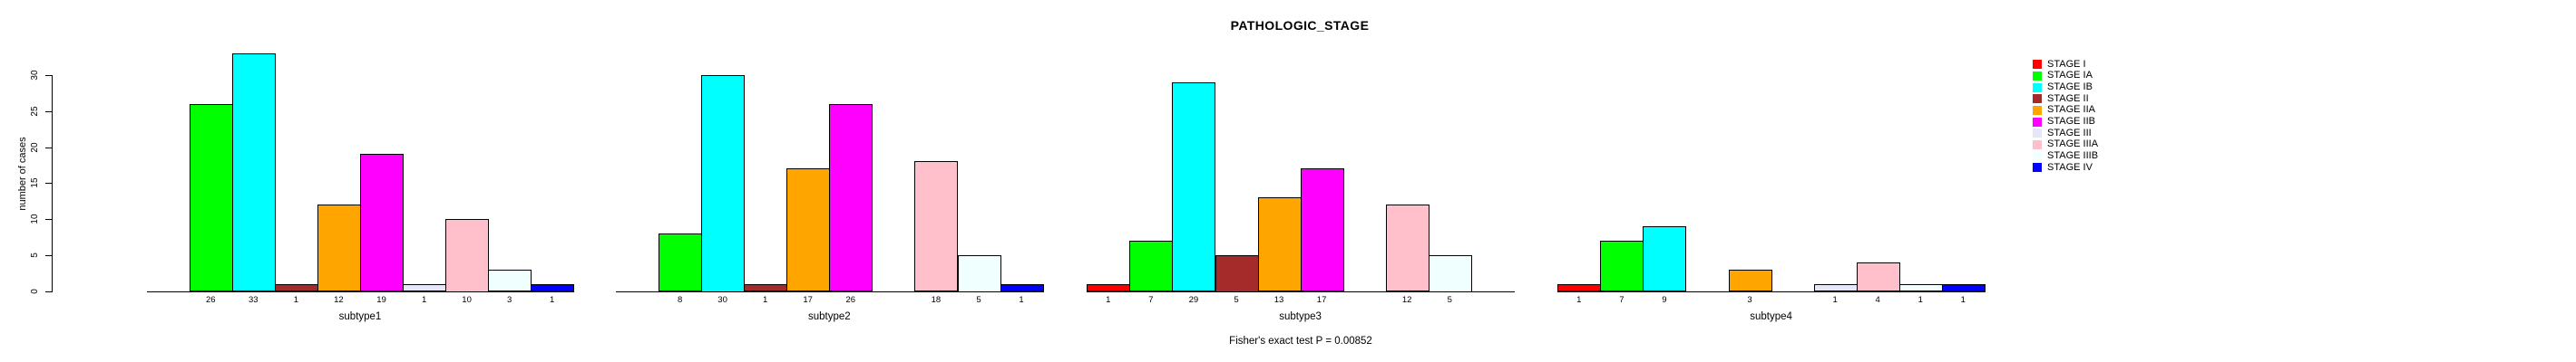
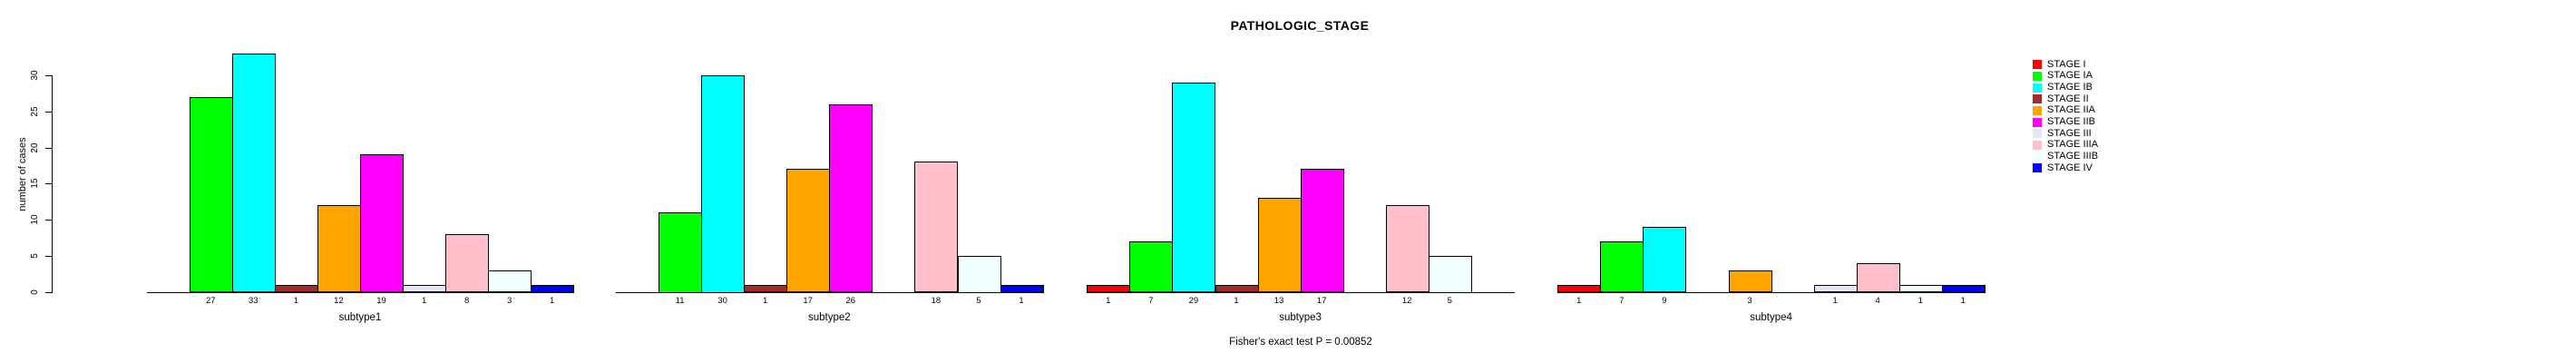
STAGE IA/subtype1: 26 -> 27
STAGE IIIA/subtype1: 10 -> 8
STAGE IA/subtype2: 8 -> 11
STAGE II/subtype3: 5 -> 1
